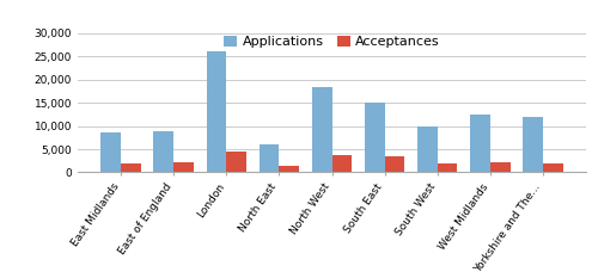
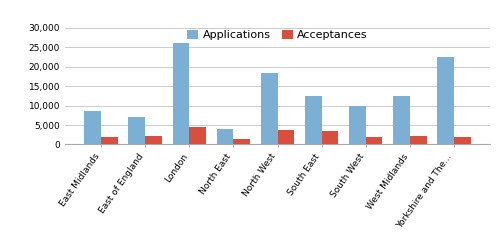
Applications/East of England: 9,000 -> 7,000
Applications/North East: 6,000 -> 4,000
Applications/South East: 15,000 -> 12,500
Applications/Yorkshire and The...: 12,000 -> 22,500
